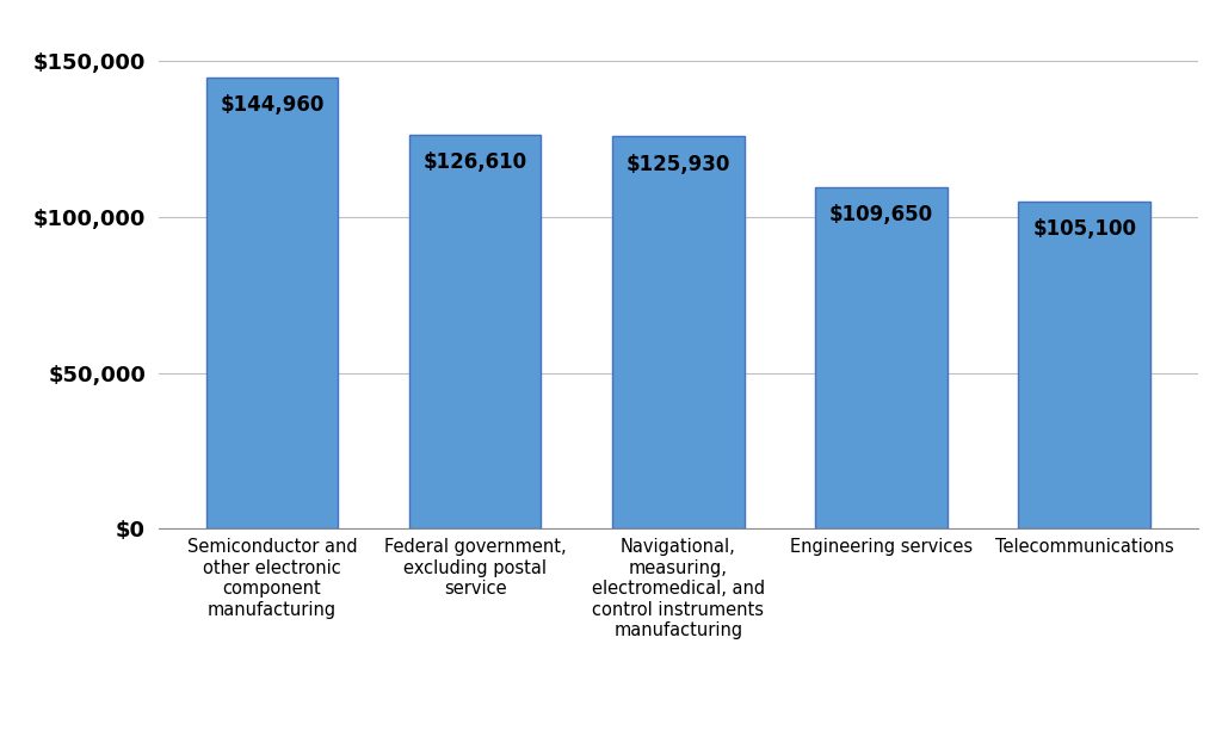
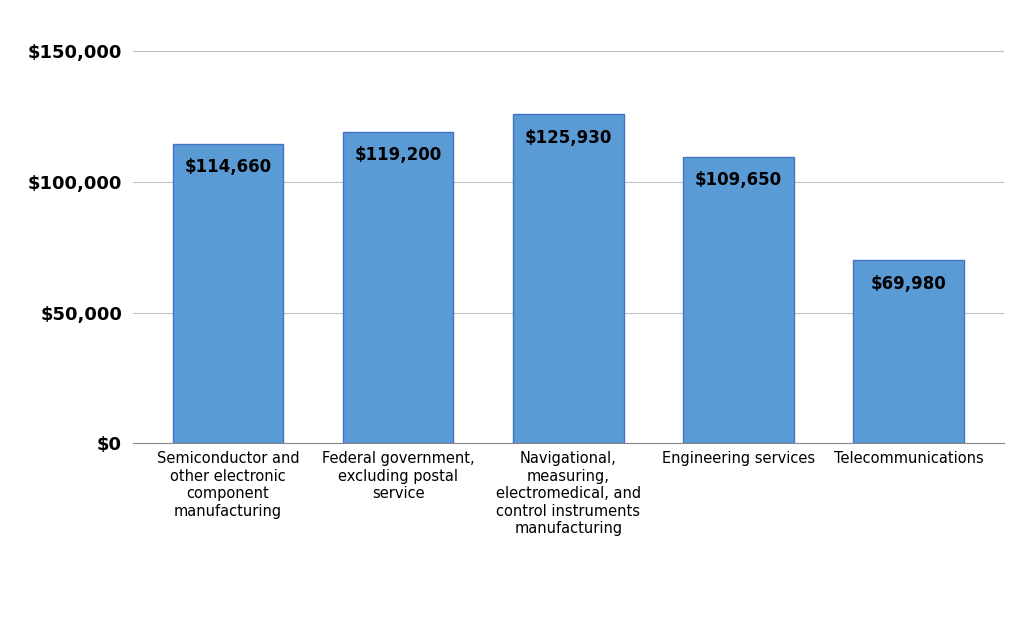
Semiconductor and other electronic component manufacturing: $144,960 -> $114,660
Federal government, excluding postal service: $126,610 -> $119,200
Telecommunications: $105,100 -> $69,980
